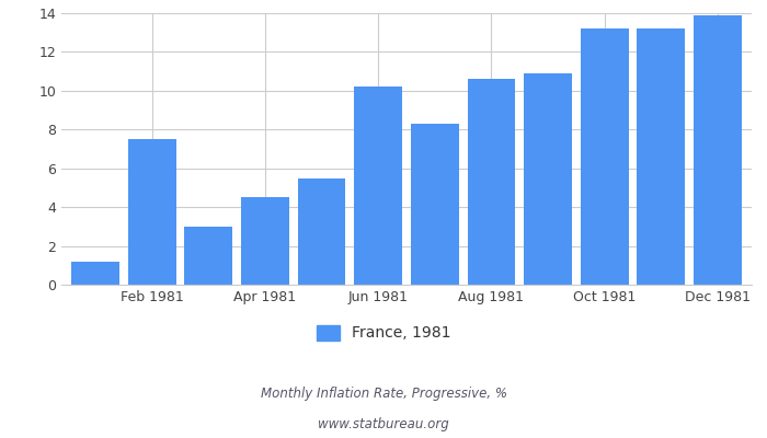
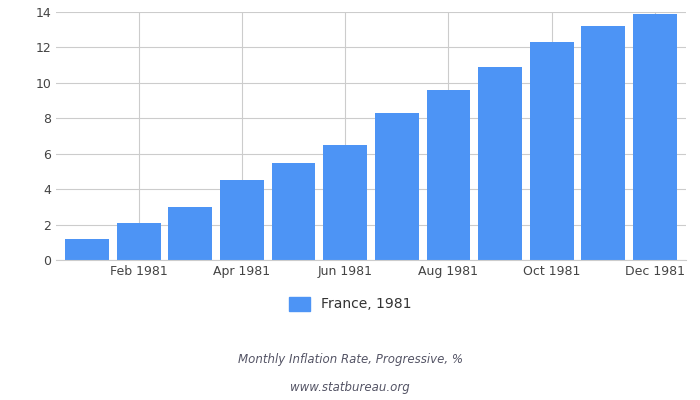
Feb 1981: 7.5 -> 2.1
Jun 1981: 10.2 -> 6.5
Aug 1981: 10.6 -> 9.6
Oct 1981: 13.2 -> 12.3
